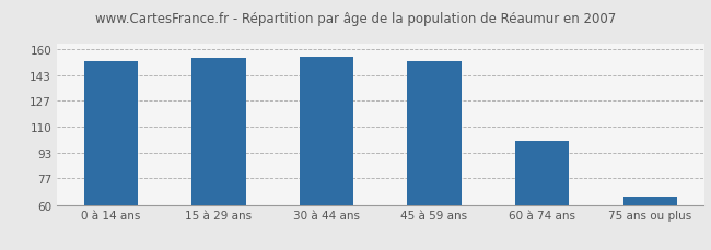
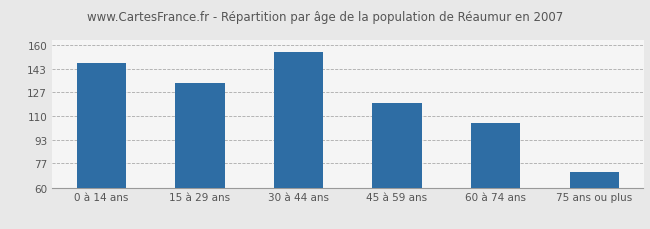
0 à 14 ans: 152 -> 147
15 à 29 ans: 154 -> 133
45 à 59 ans: 152 -> 119
60 à 74 ans: 101 -> 105
75 ans ou plus: 65 -> 71
